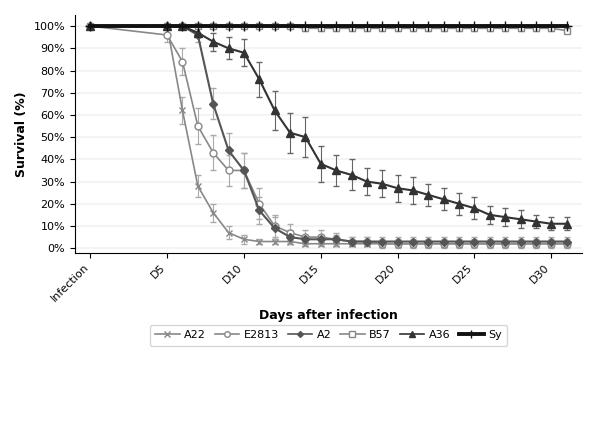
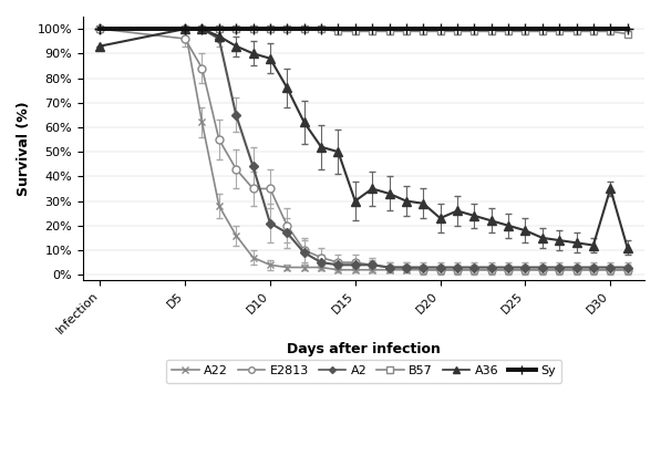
A36/Infection: 100% -> 93%
A2/D10: 35% -> 21%
A36/D15: 38% -> 30%
A36/D20: 27% -> 23%
A36/D30: 11% -> 35%
